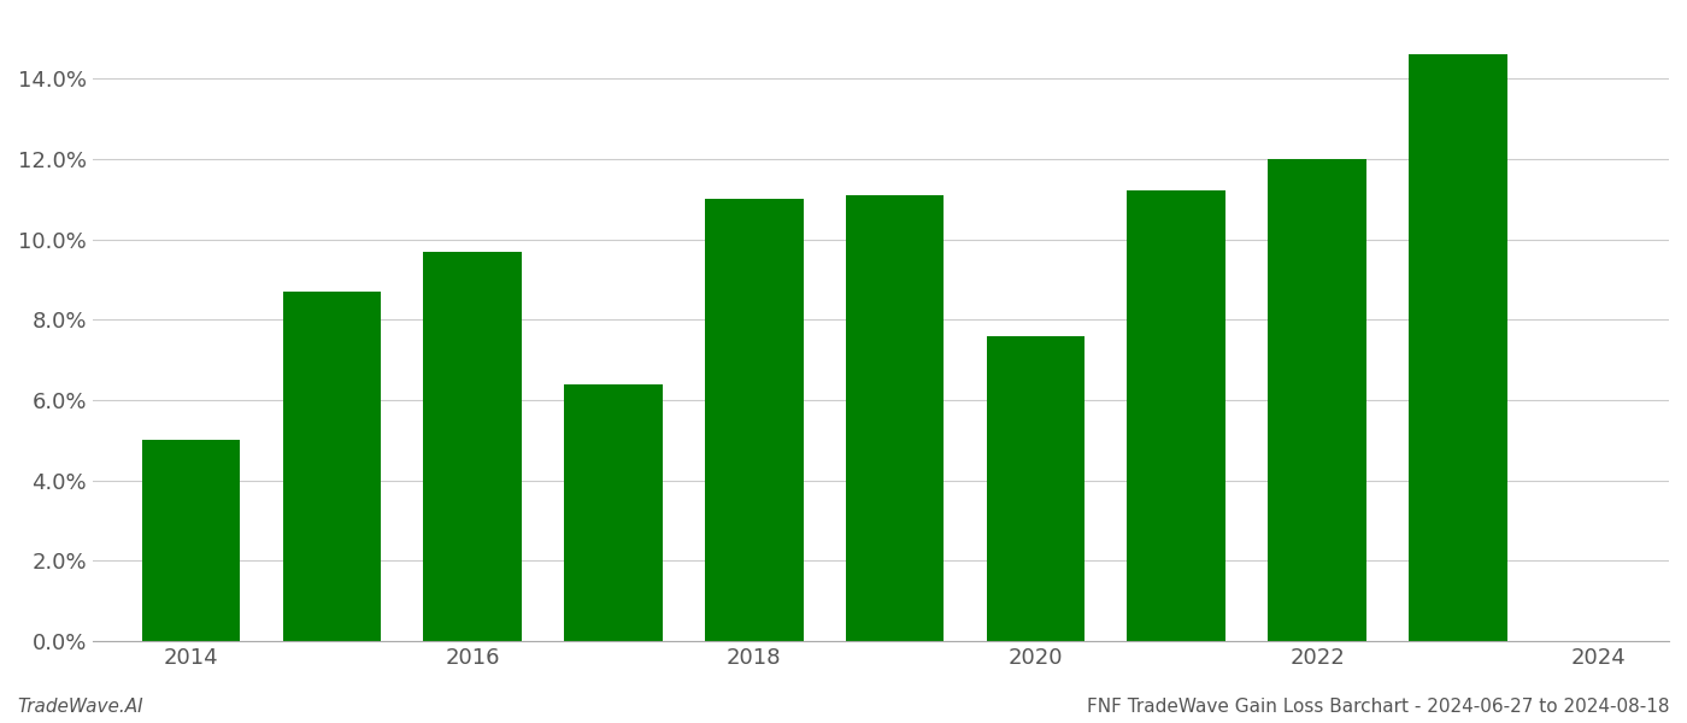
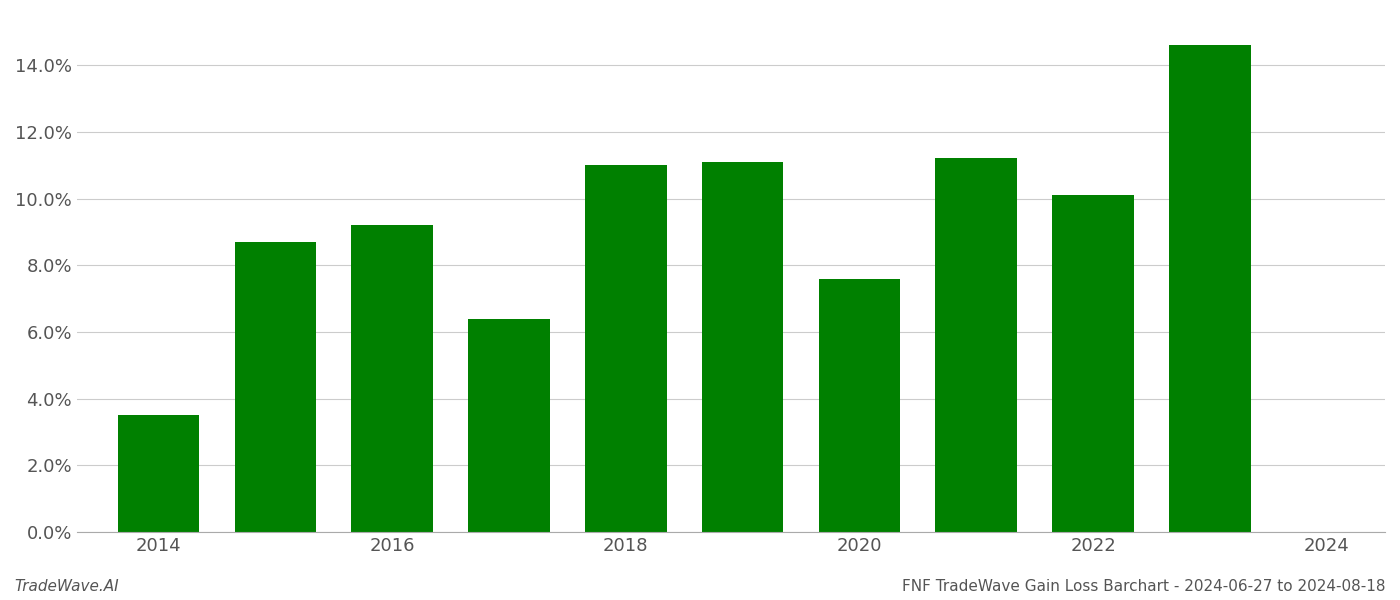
2014: 5.0% -> 3.5%
2016: 9.7% -> 9.2%
2022: 12.0% -> 10.1%
